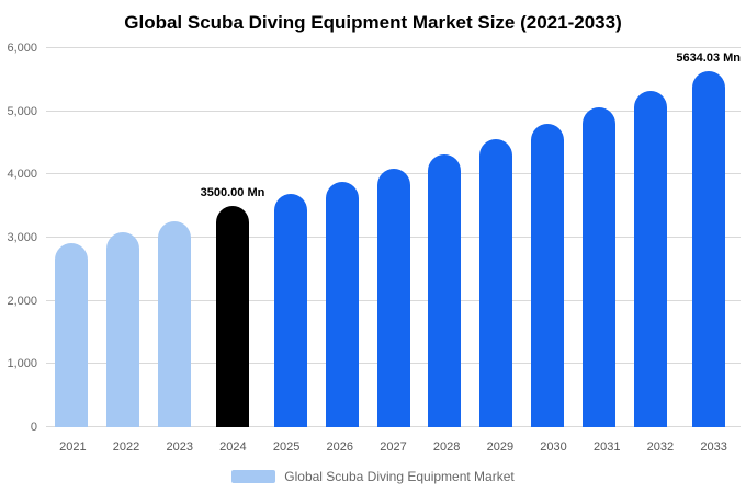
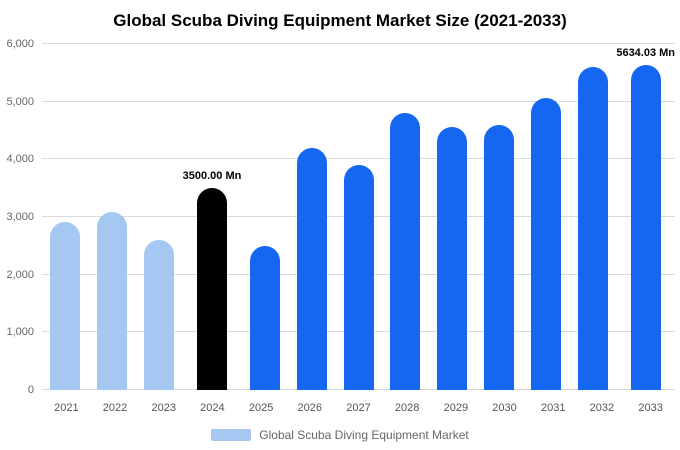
2023: 3300 -> 2600
2025: 3700 -> 2500
2026: 3900 -> 4200
2027: 4100 -> 3900
2028: 4300 -> 4800
2030: 4800 -> 4600
2032: 5300 -> 5600
